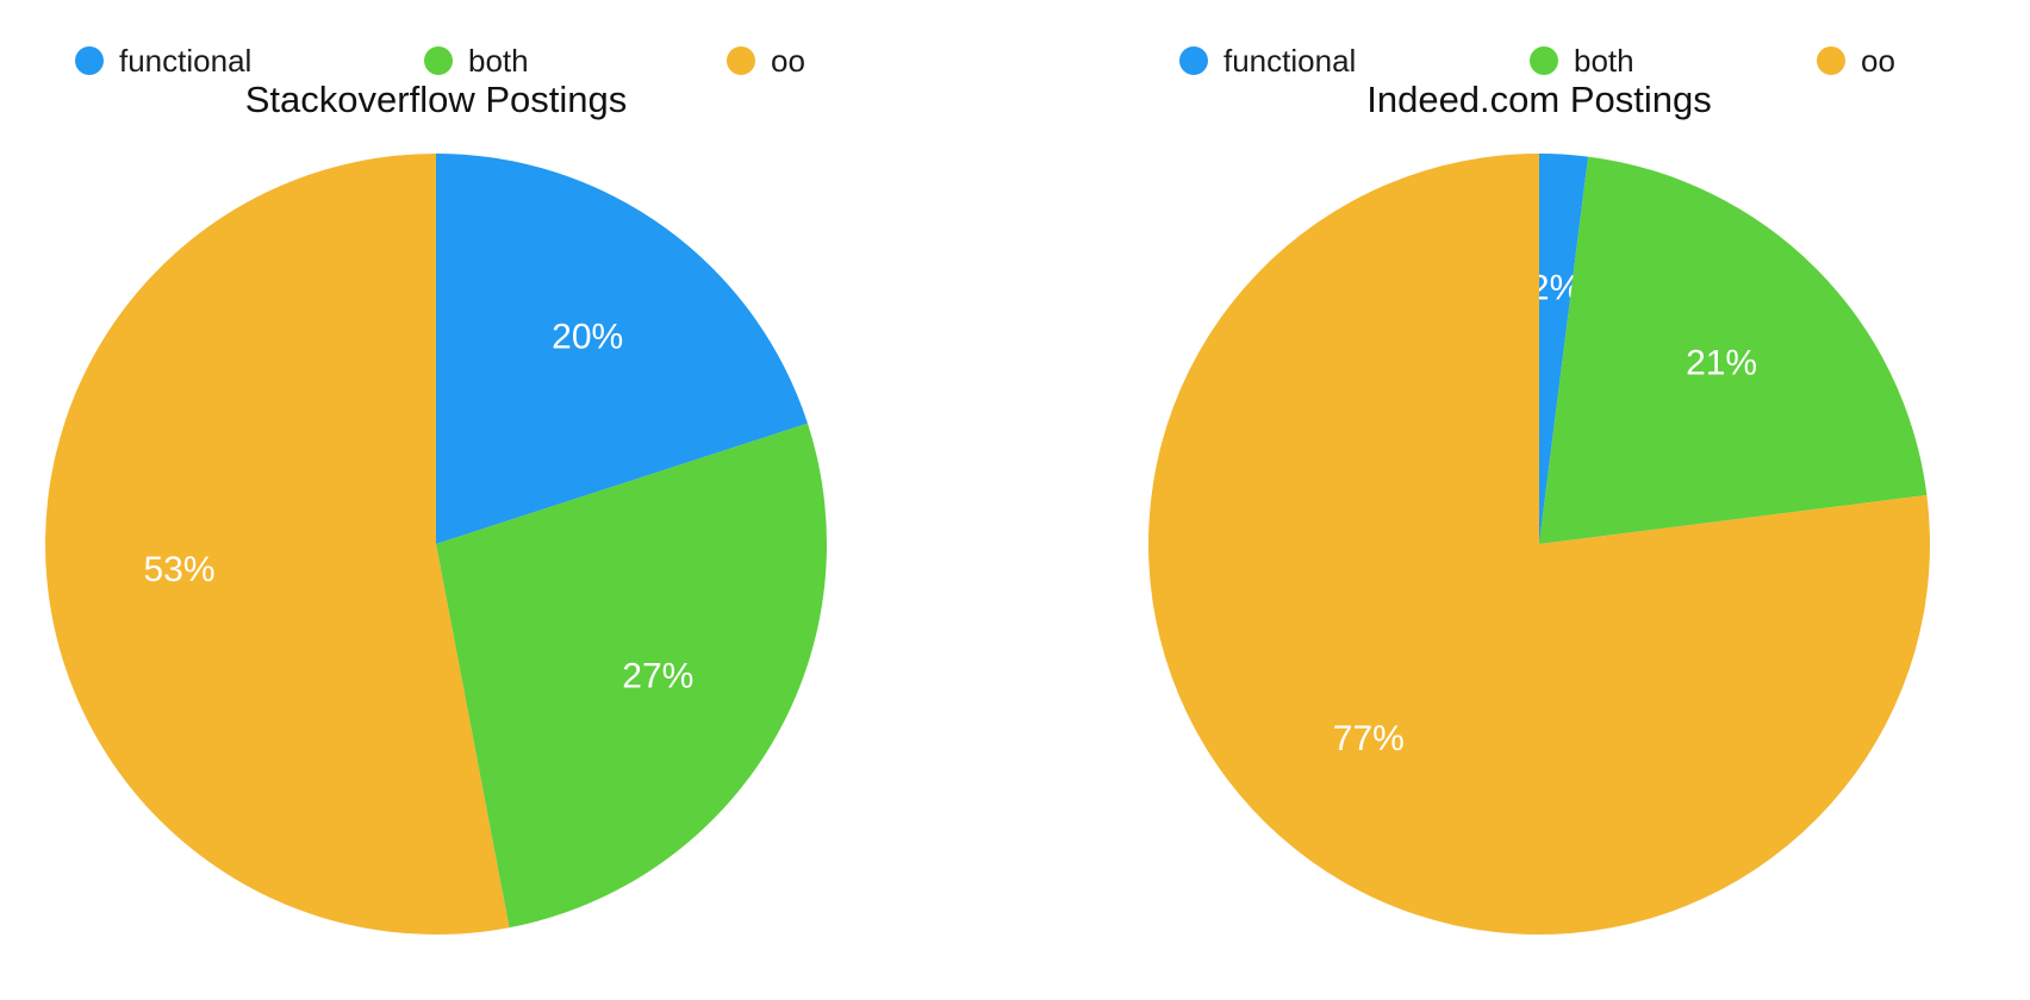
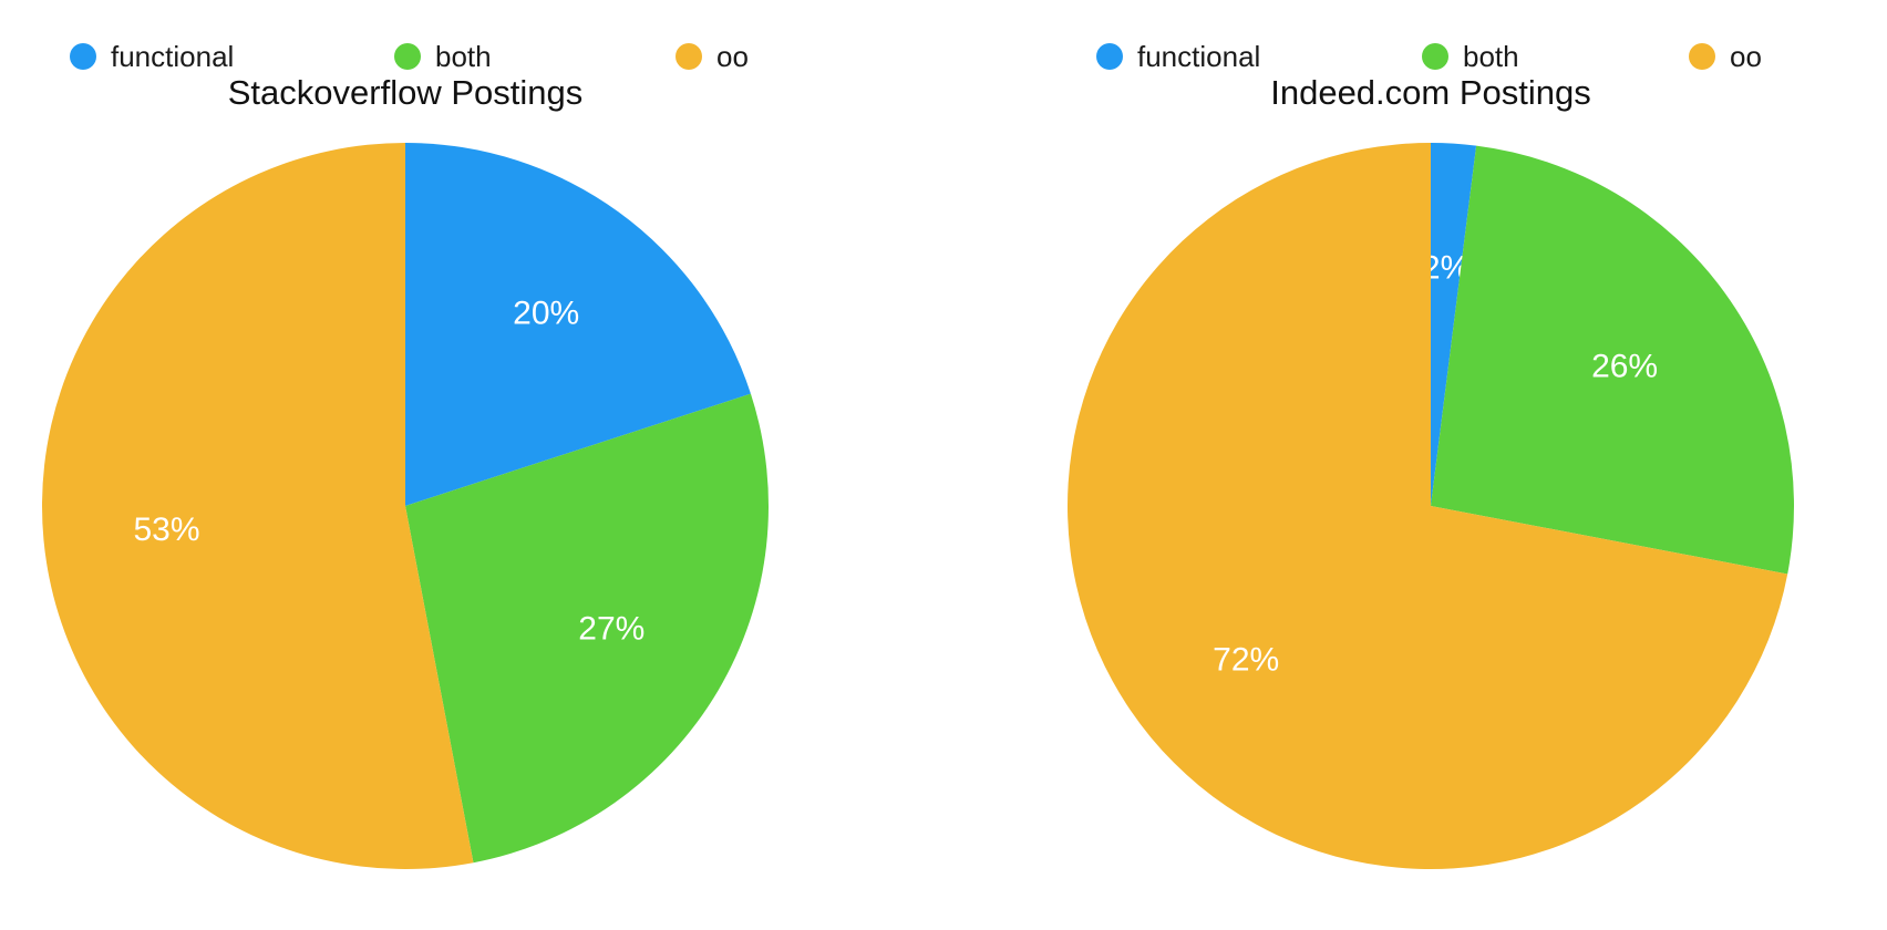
Indeed.com Postings/both: 21% -> 26%
Indeed.com Postings/oo: 77% -> 72%
